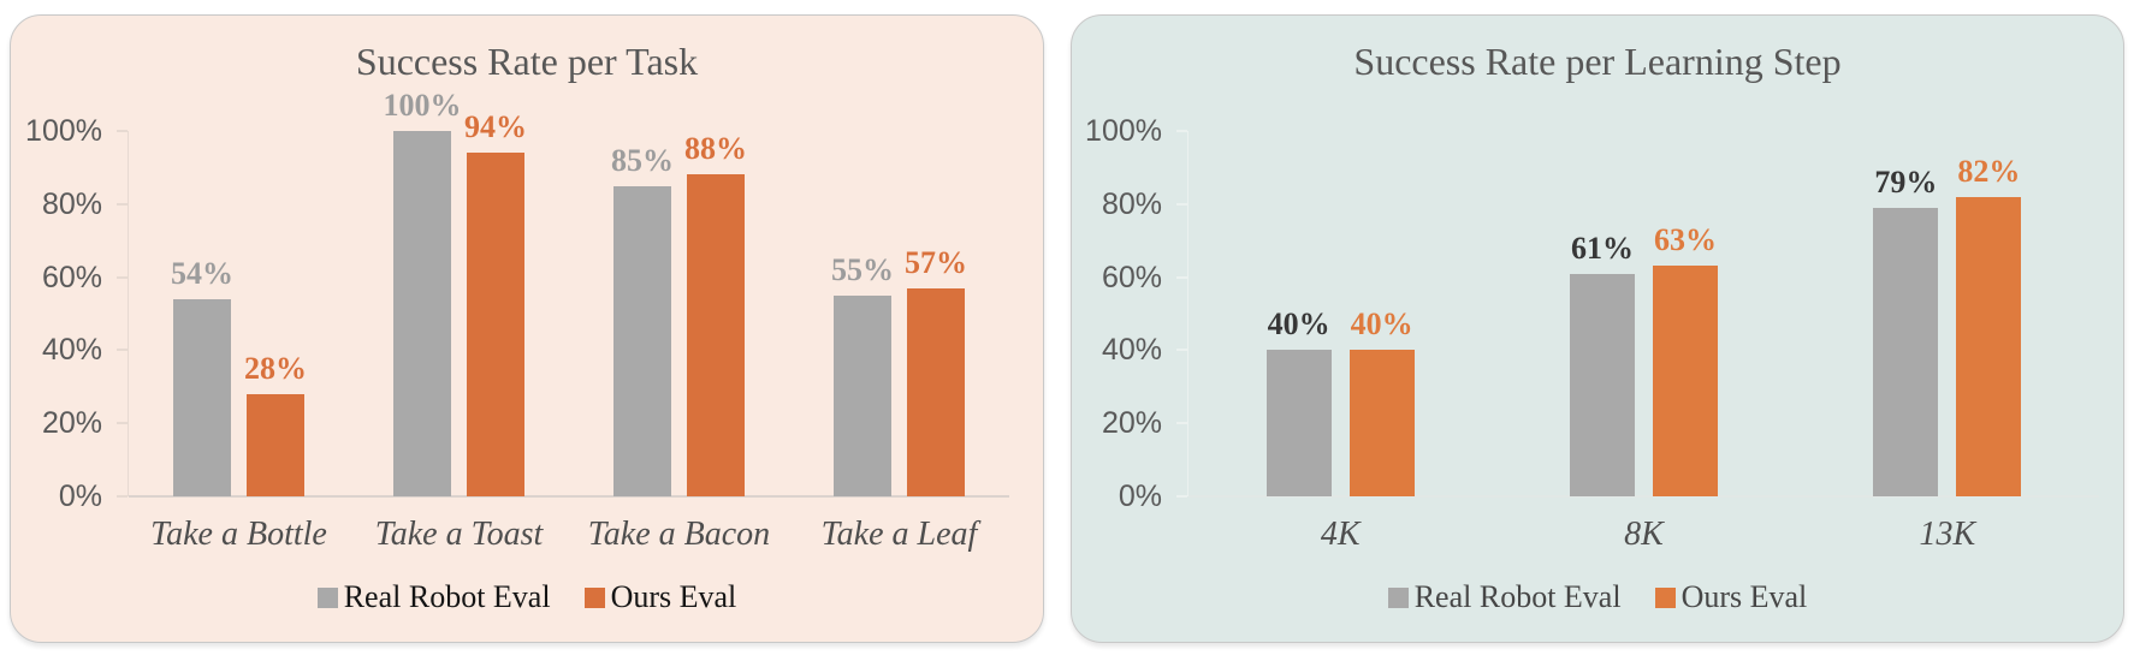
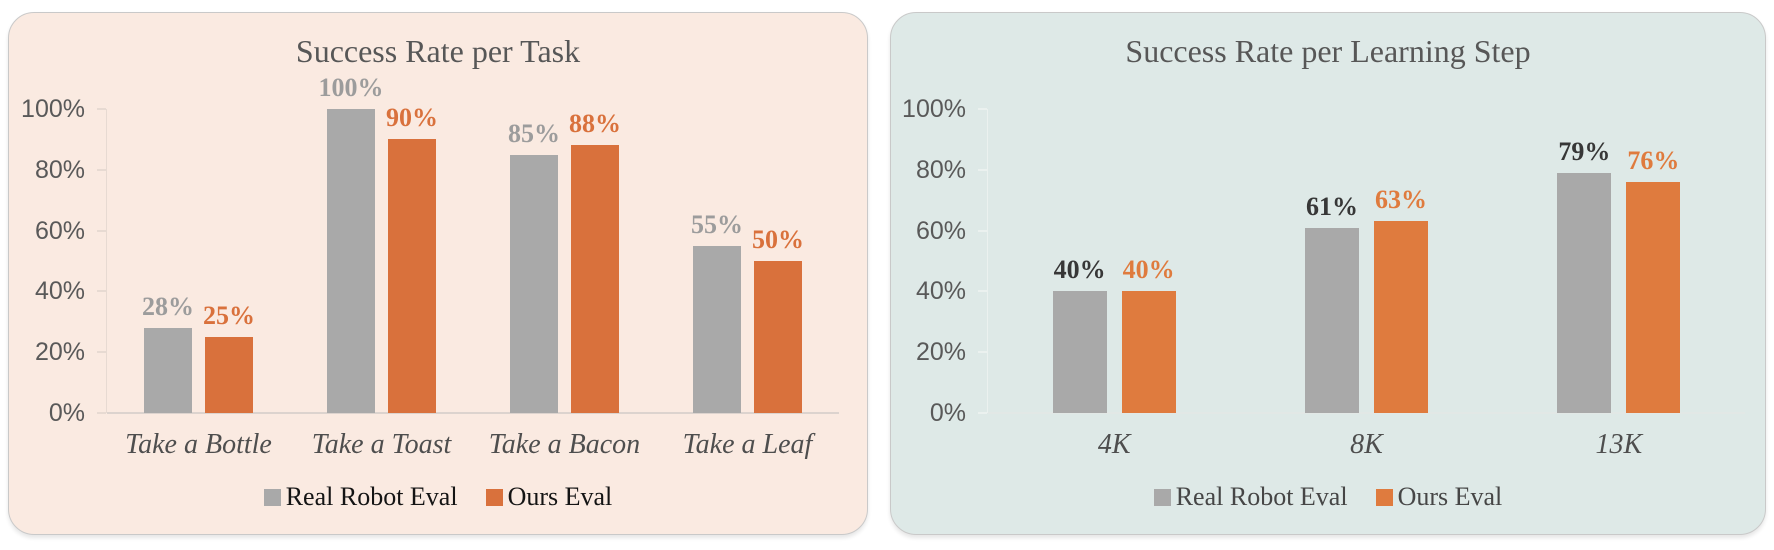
Success Rate per Task/Real Robot Eval/Take a Bottle: 54% -> 28%
Success Rate per Task/Ours Eval/Take a Bottle: 28% -> 25%
Success Rate per Task/Ours Eval/Take a Toast: 94% -> 90%
Success Rate per Task/Ours Eval/Take a Leaf: 57% -> 50%
Success Rate per Learning Step/Ours Eval/13K: 82% -> 76%
